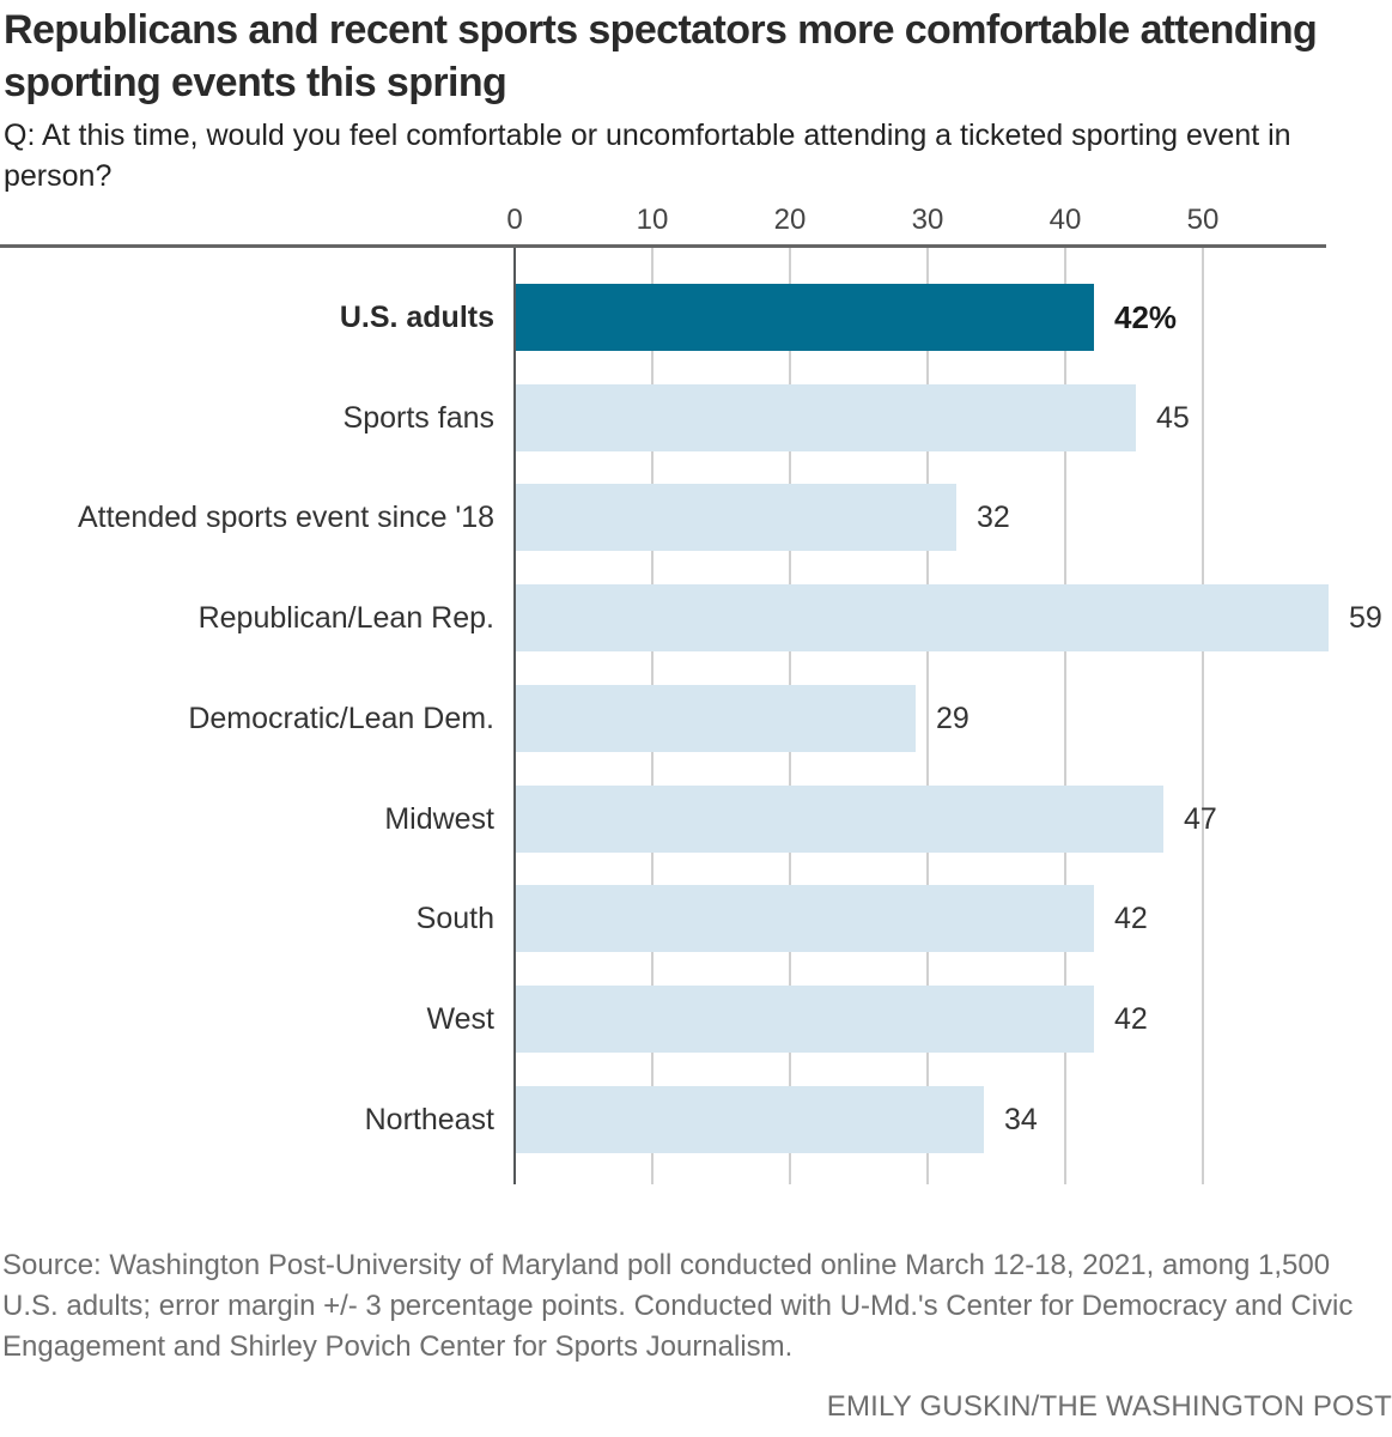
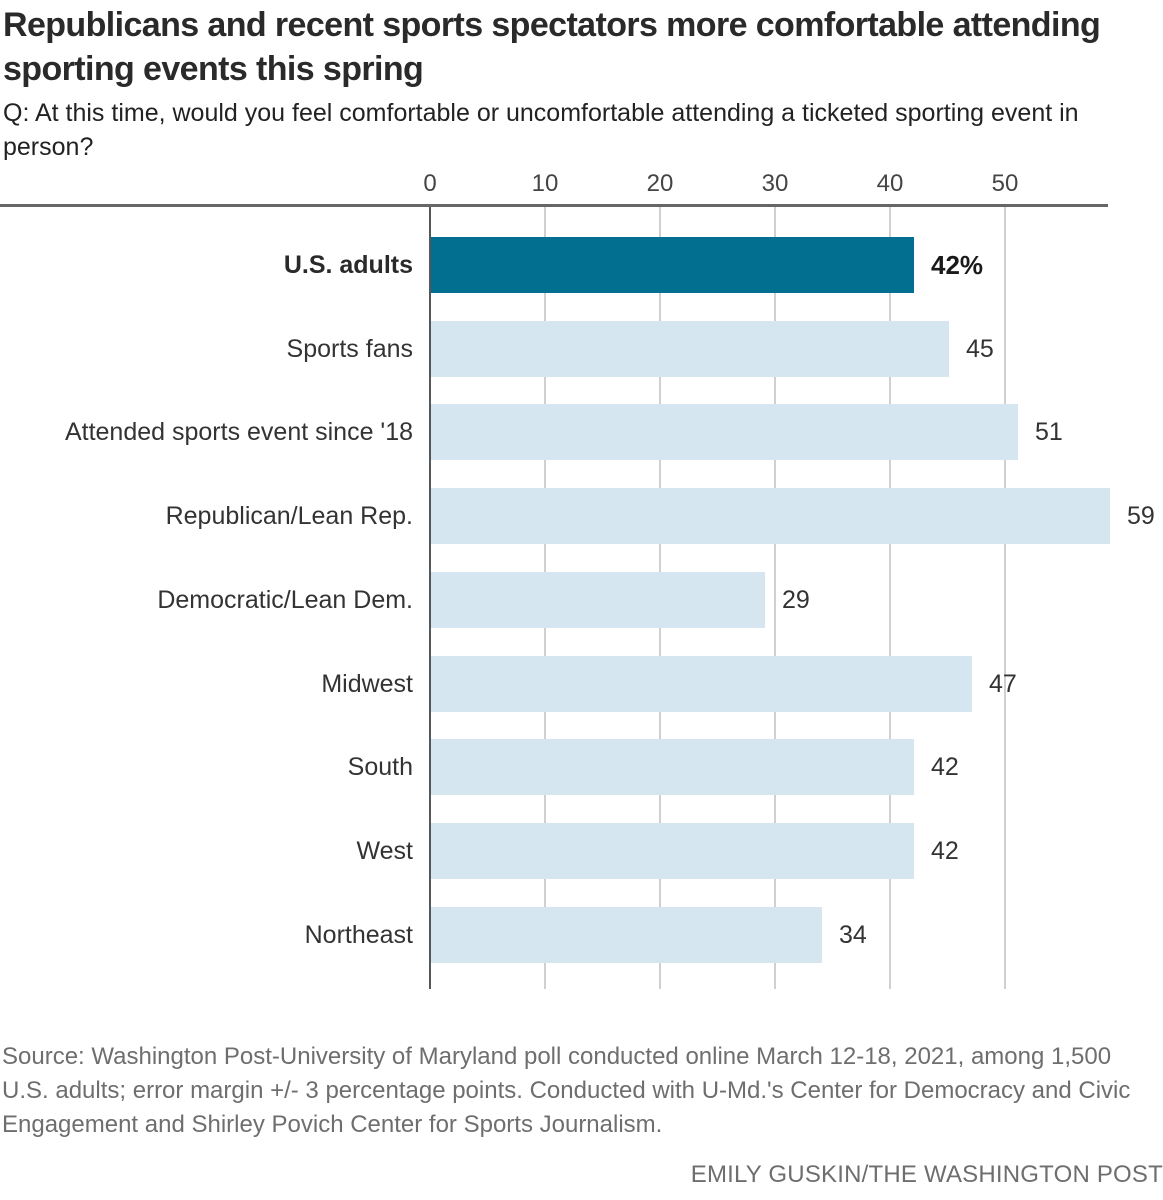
Attended sports event since '18: 32 -> 51
